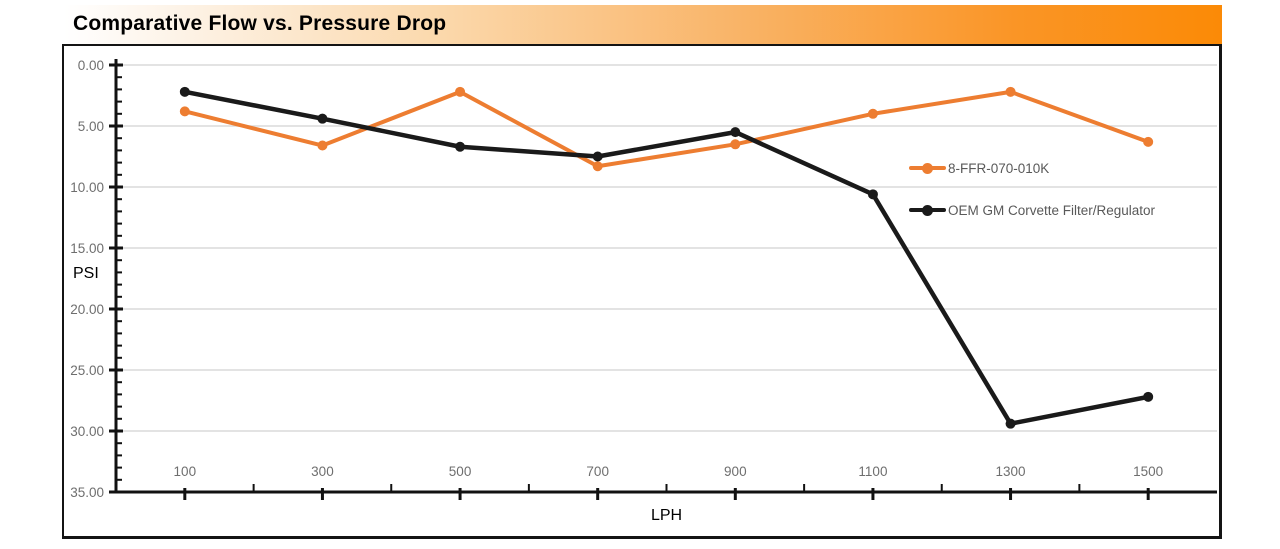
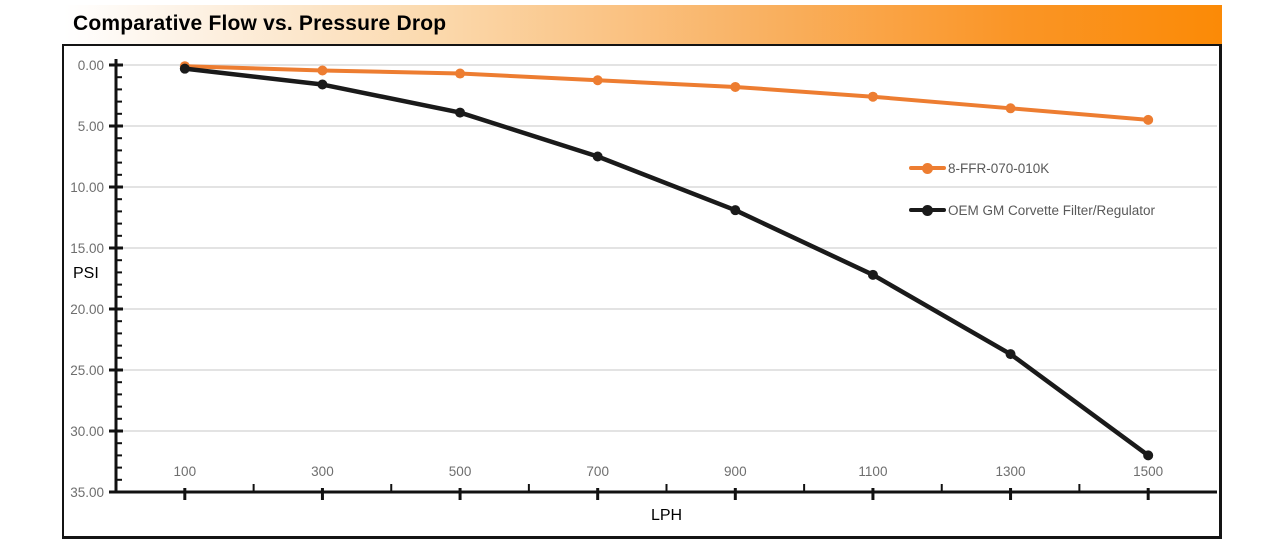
8-FFR-070-010K/100: 3.8 -> 0.1
OEM GM Corvette Filter/Regulator/100: 2.2 -> 0.3
8-FFR-070-010K/300: 6.6 -> 0.5
OEM GM Corvette Filter/Regulator/300: 4.4 -> 1.6
8-FFR-070-010K/500: 2.2 -> 0.7
OEM GM Corvette Filter/Regulator/500: 6.7 -> 3.9
8-FFR-070-010K/700: 8.3 -> 1.2
8-FFR-070-010K/900: 6.5 -> 1.8
OEM GM Corvette Filter/Regulator/900: 5.5 -> 11.9
8-FFR-070-010K/1100: 4.0 -> 2.6
OEM GM Corvette Filter/Regulator/1100: 10.6 -> 17.2
8-FFR-070-010K/1300: 2.2 -> 3.5
OEM GM Corvette Filter/Regulator/1300: 29.4 -> 23.7
8-FFR-070-010K/1500: 6.3 -> 4.5
OEM GM Corvette Filter/Regulator/1500: 27.2 -> 32.0
